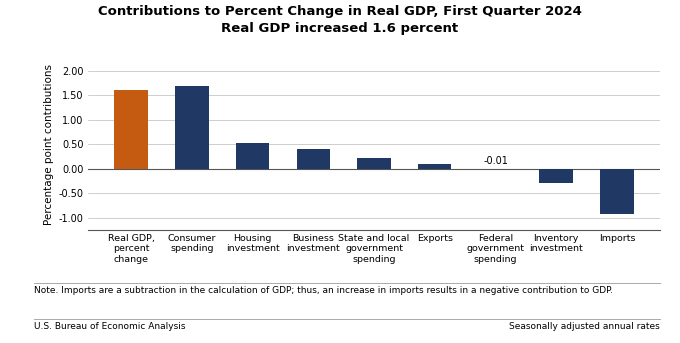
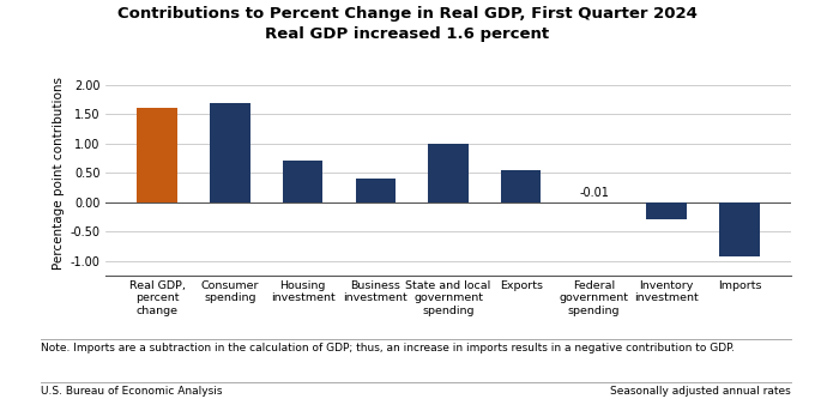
Housing investment: 0.52 -> 0.70
State and local government spending: 0.21 -> 1.00
Exports: 0.10 -> 0.55
